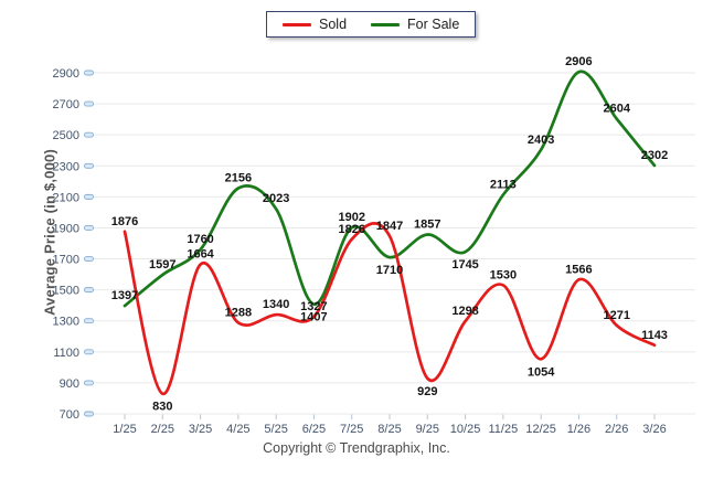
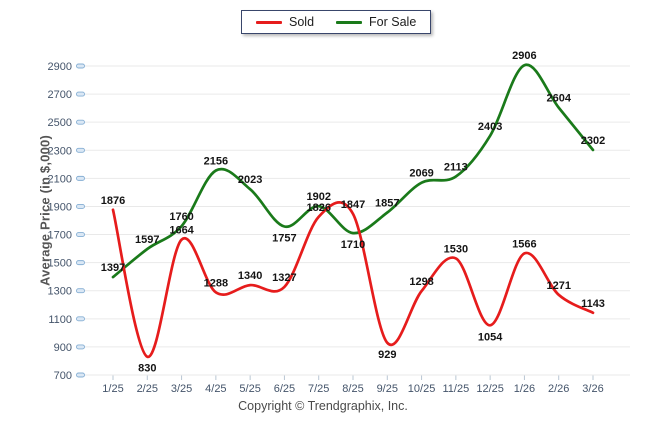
For Sale/6/25: 1407 -> 1757
For Sale/10/25: 1745 -> 2069
